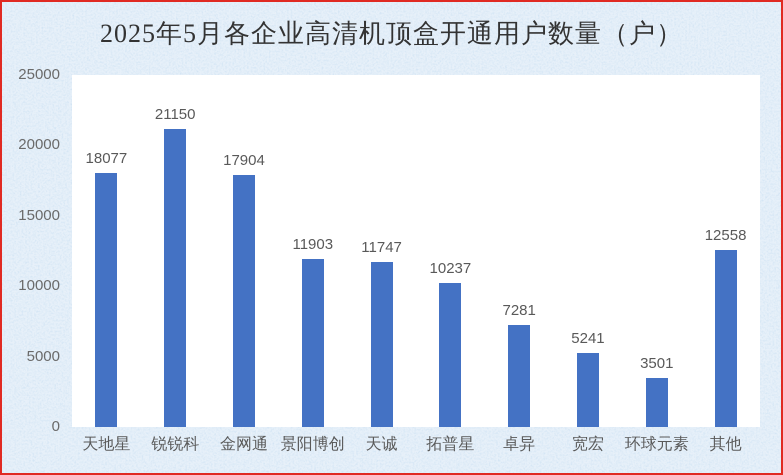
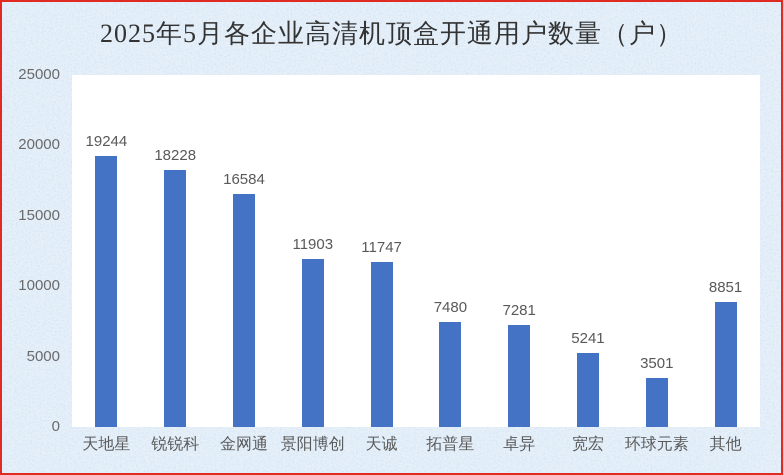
天地星: 18077 -> 19244
锐锐科: 21150 -> 18228
金网通: 17904 -> 16584
拓普星: 10237 -> 7480
其他: 12558 -> 8851
